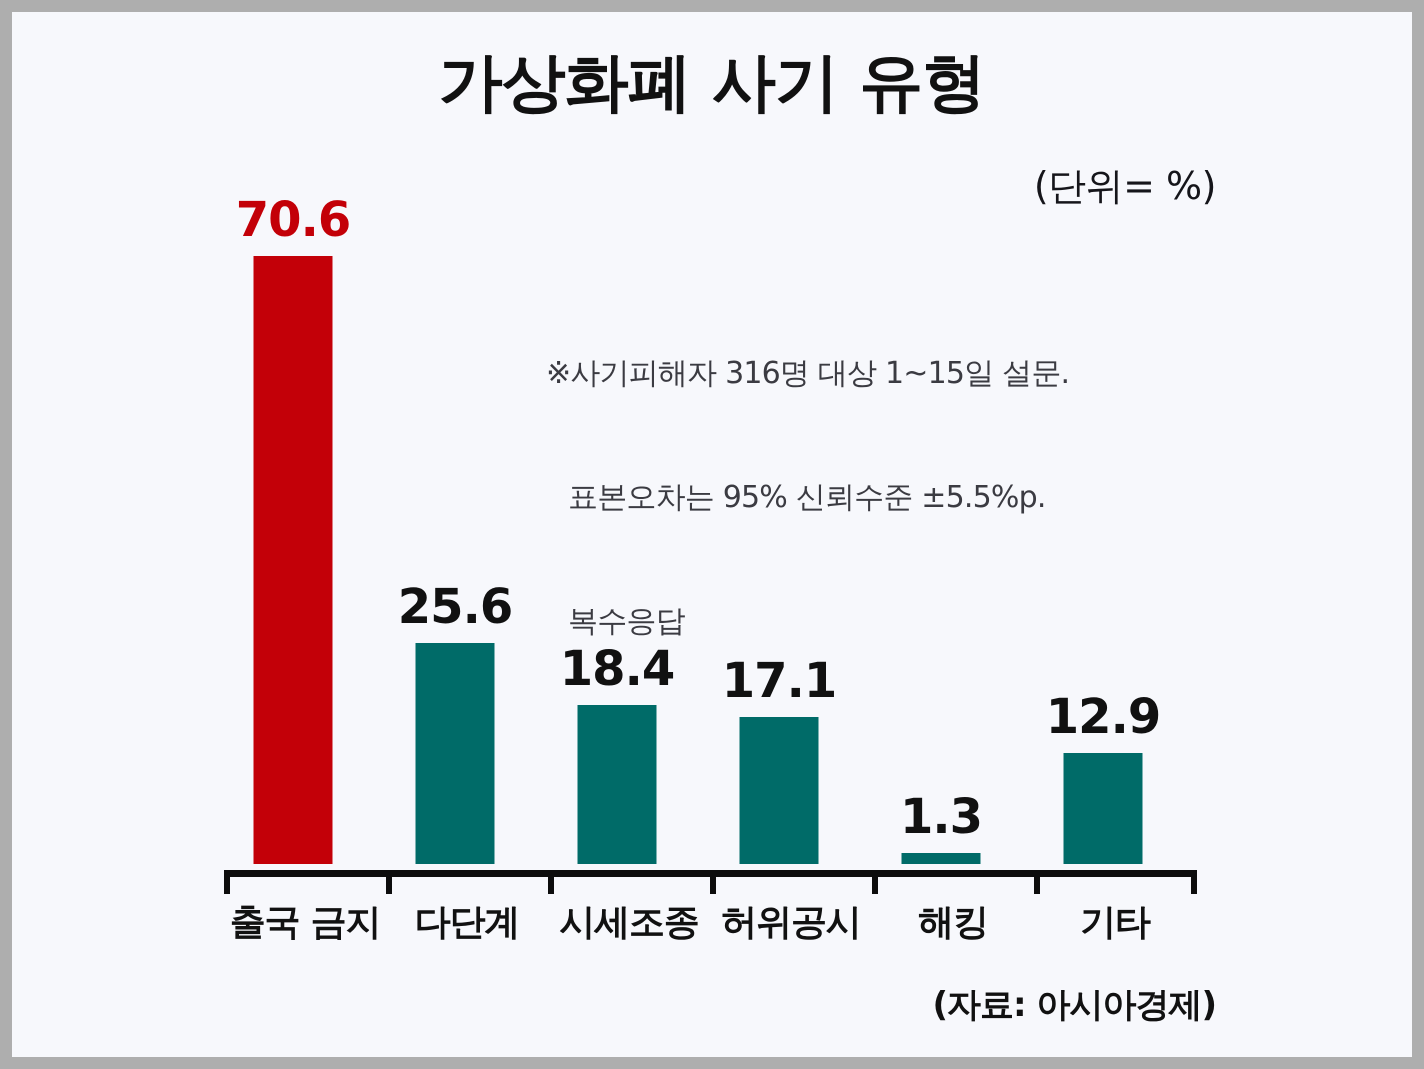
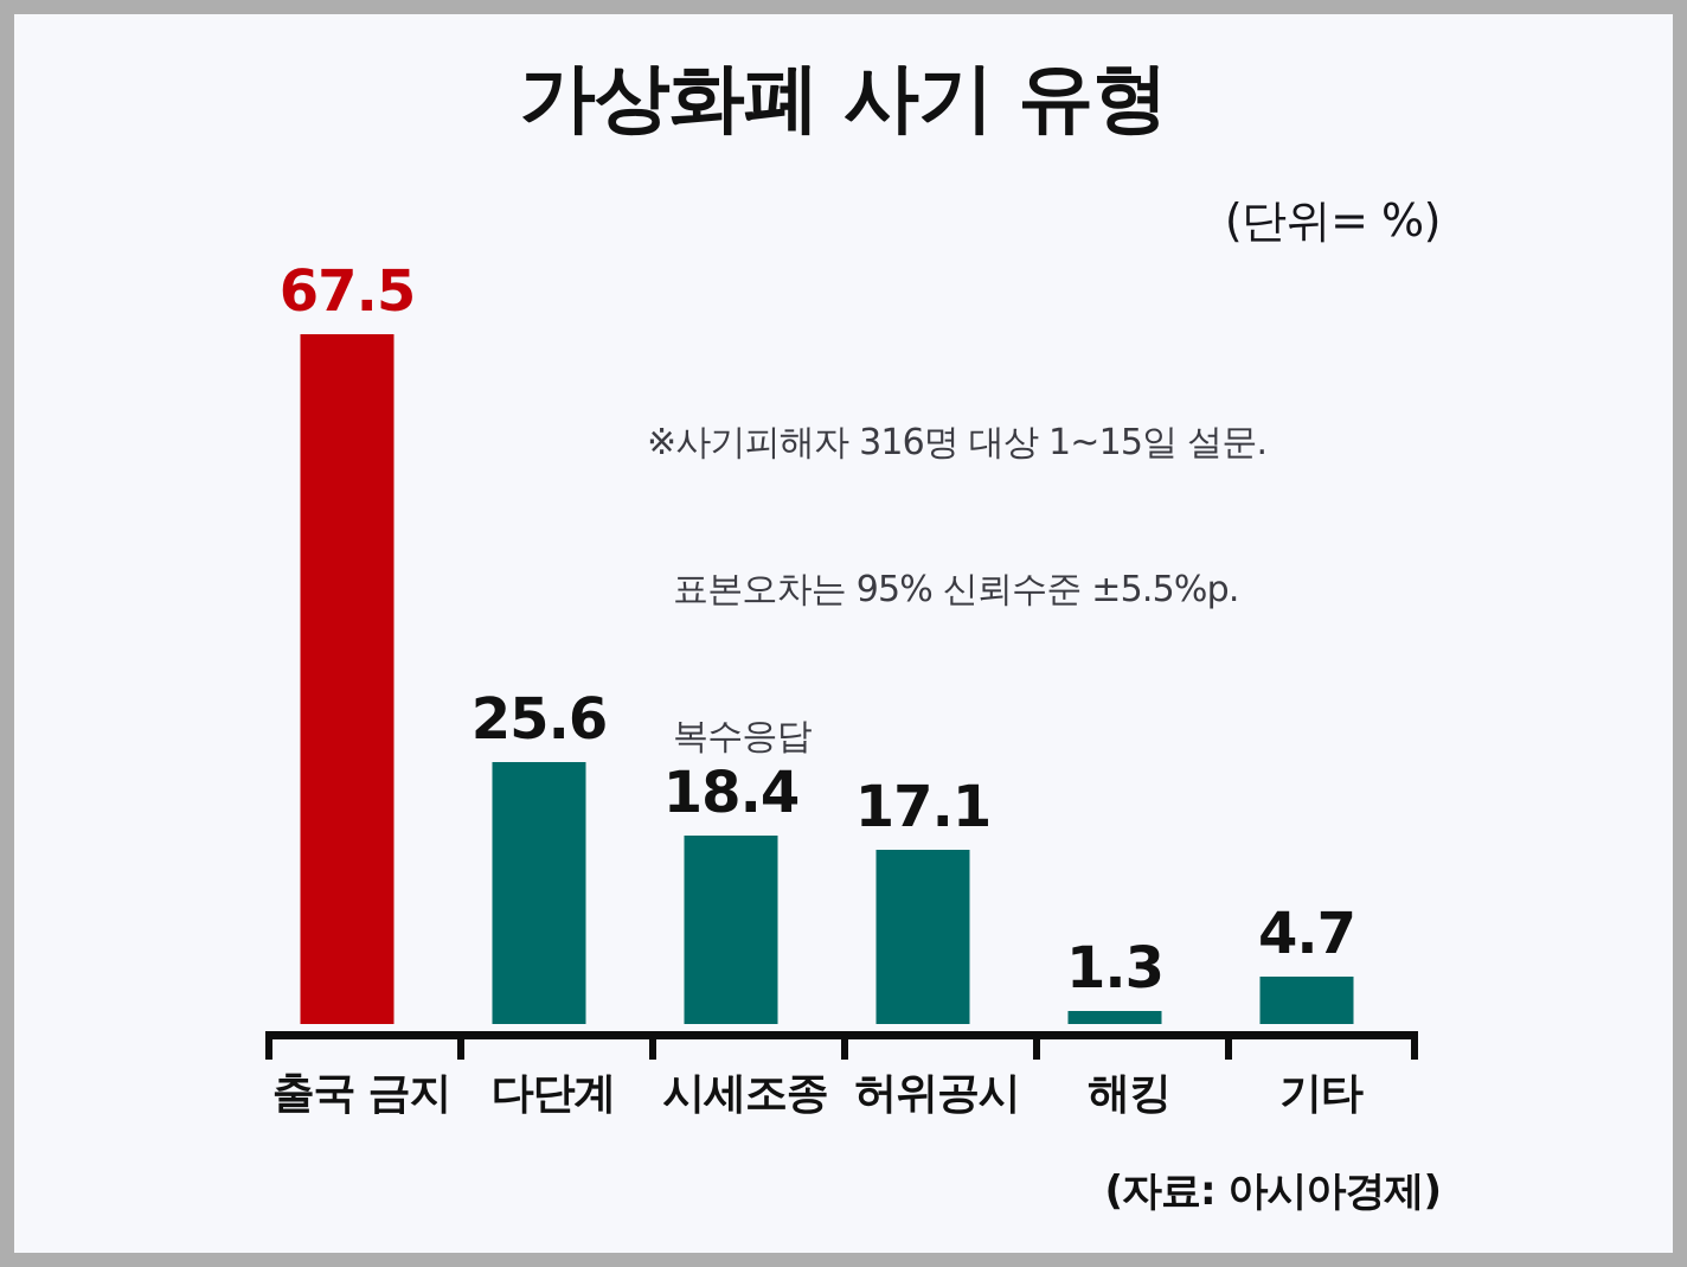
출국 금지: 70.6 -> 67.5
기타: 12.9 -> 4.7
